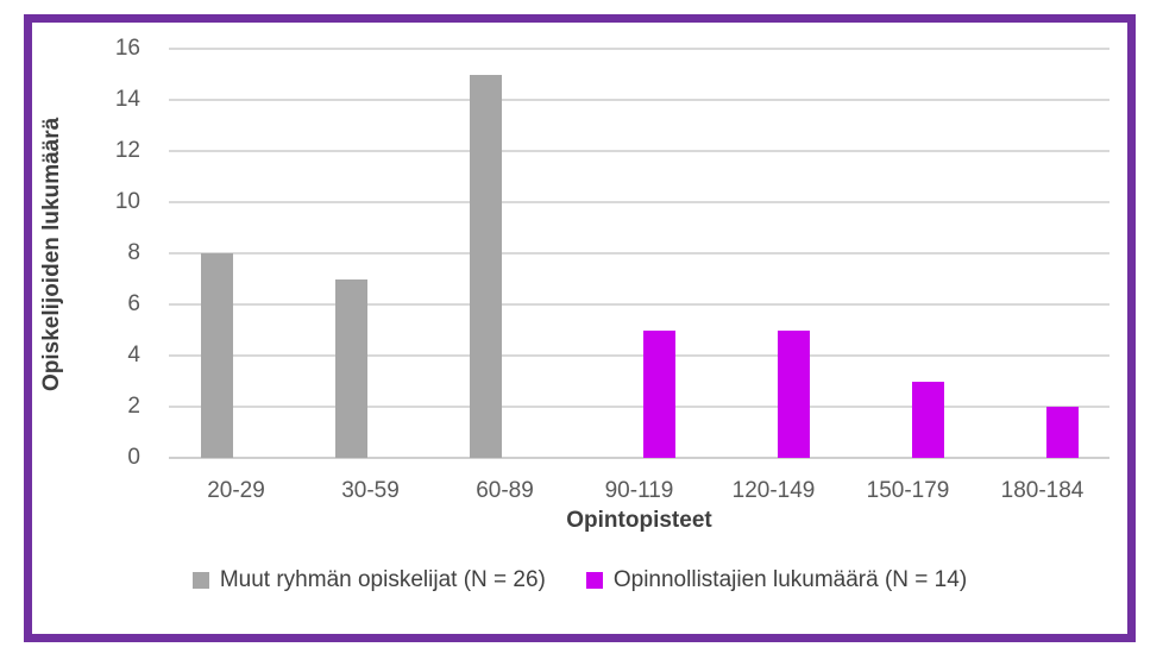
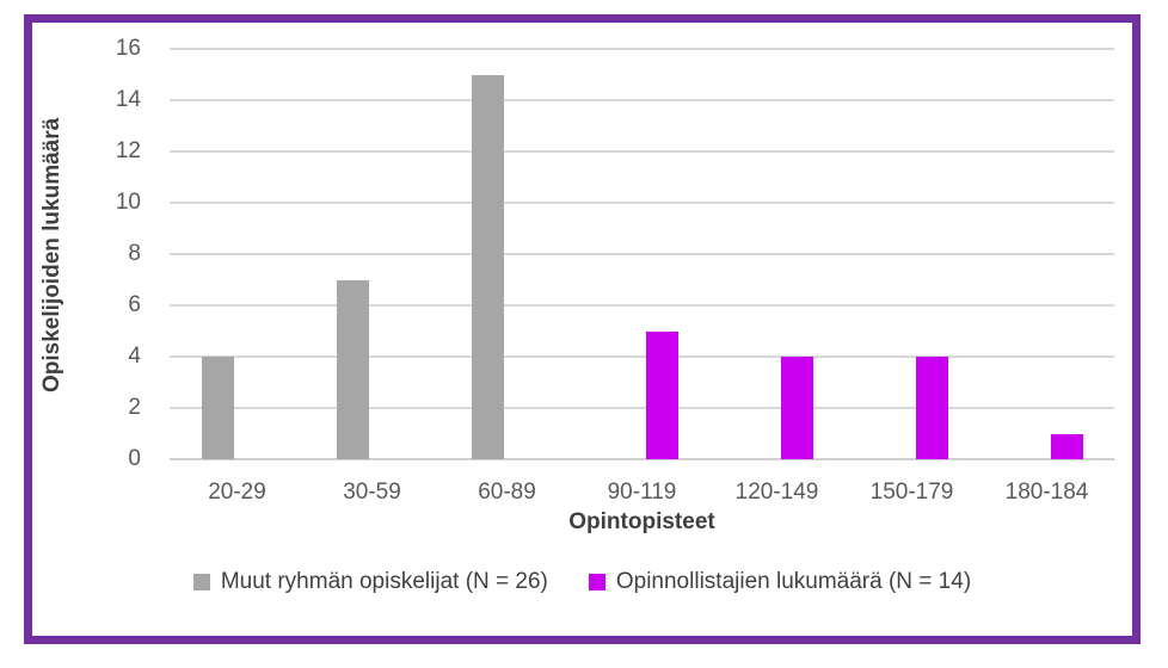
Muut ryhmän opiskelijat (N = 26)/20-29: 8 -> 4
Opinnollistajien lukumäärä (N = 14)/120-149: 5 -> 4
Opinnollistajien lukumäärä (N = 14)/150-179: 3 -> 4
Opinnollistajien lukumäärä (N = 14)/180-184: 2 -> 1
